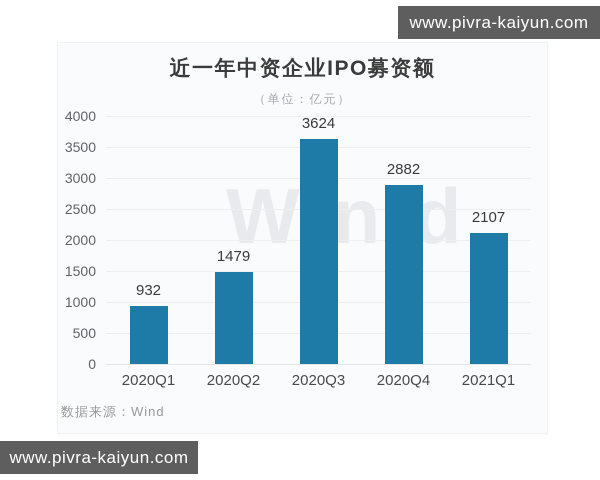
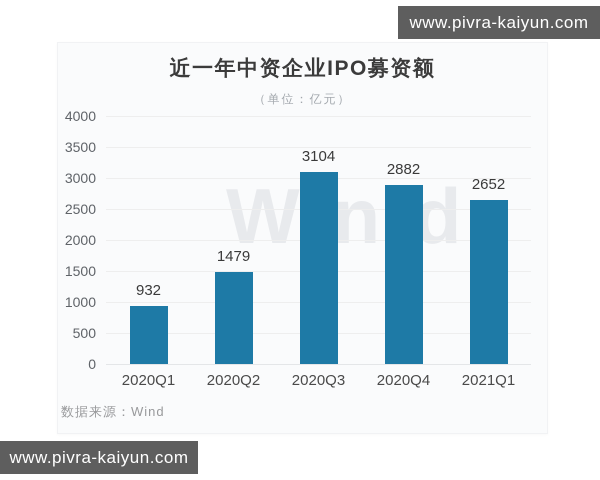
2020Q3: 3624 -> 3104
2021Q1: 2107 -> 2652
